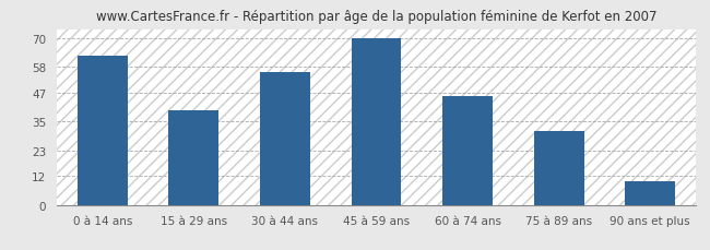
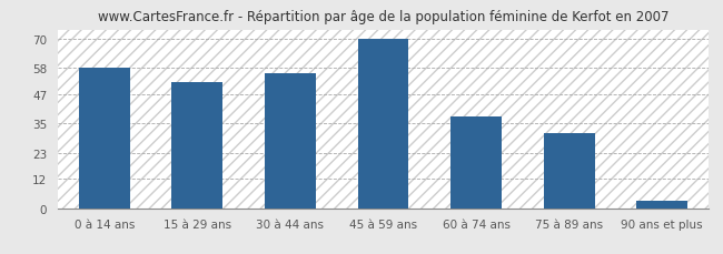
0 à 14 ans: 63 -> 58
15 à 29 ans: 40 -> 52
60 à 74 ans: 46 -> 38
90 ans et plus: 10 -> 3
